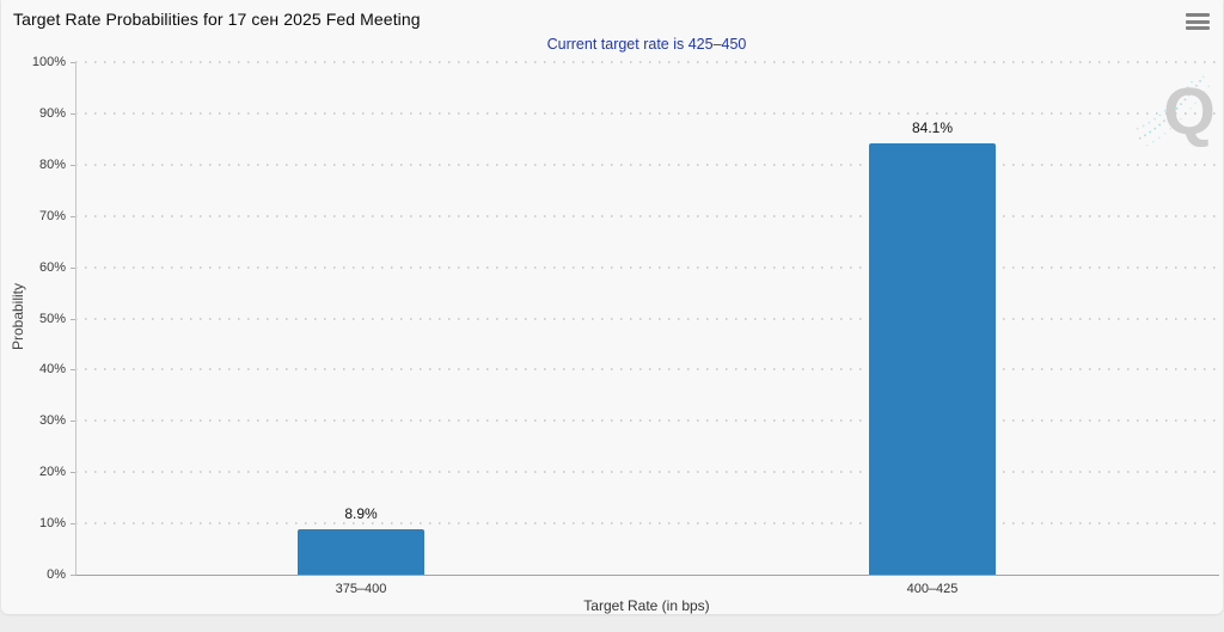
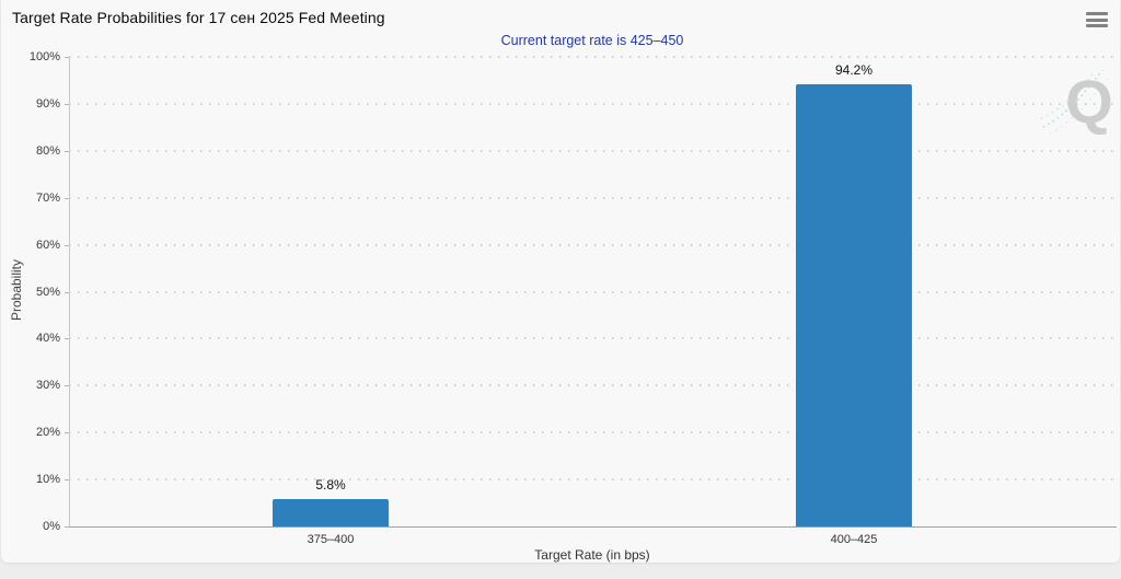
375–400: 8.9% -> 5.8%
400–425: 84.1% -> 94.2%
